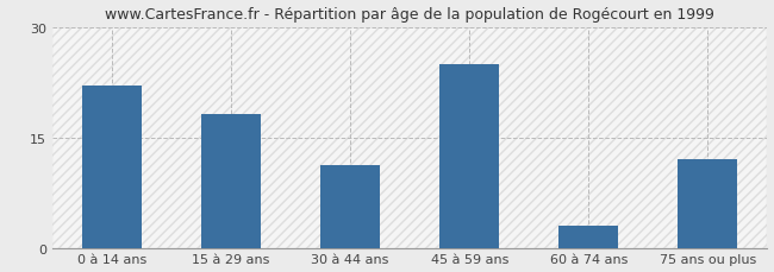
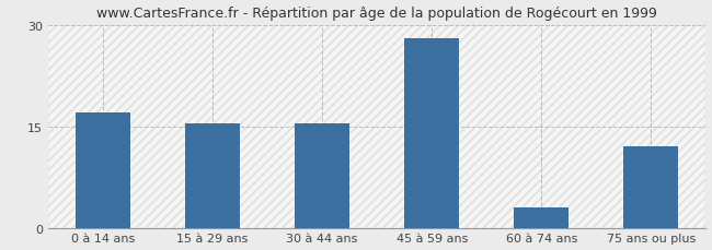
0 à 14 ans: 22.0 -> 17.0
15 à 29 ans: 18.2 -> 15.5
30 à 44 ans: 11.2 -> 15.5
45 à 59 ans: 25.0 -> 28.0
